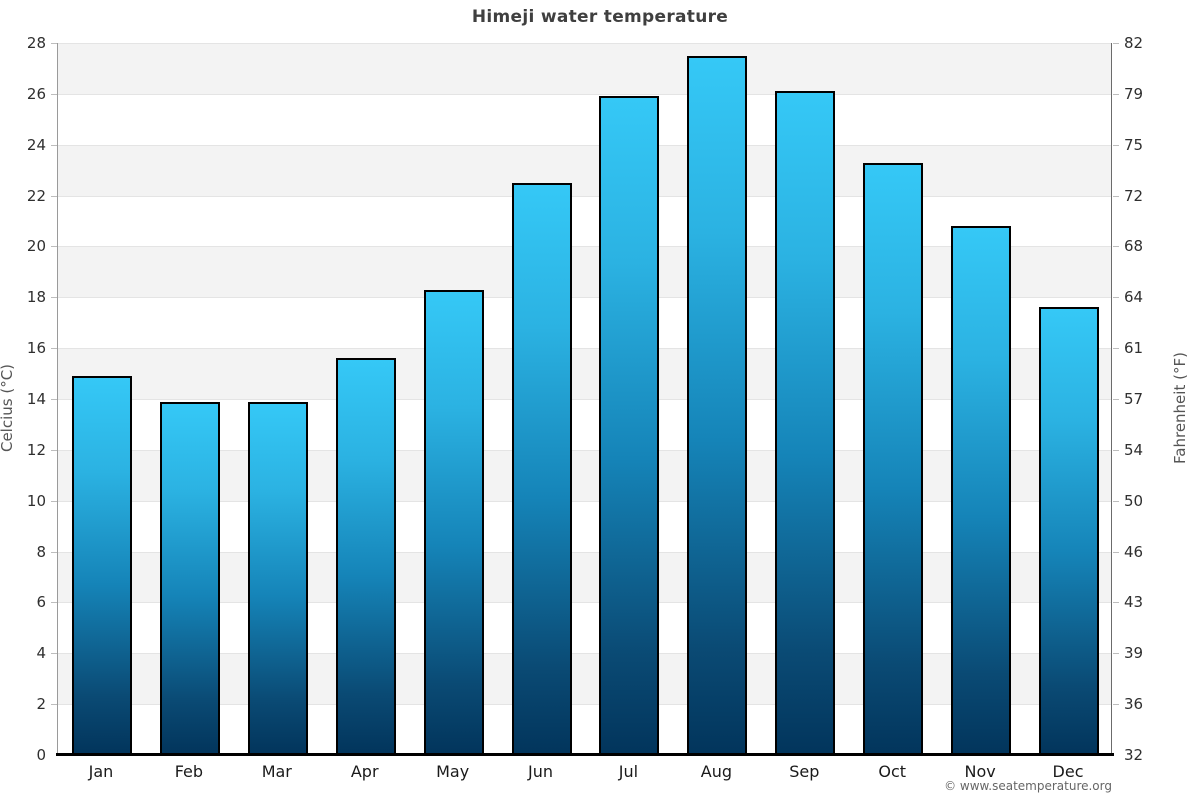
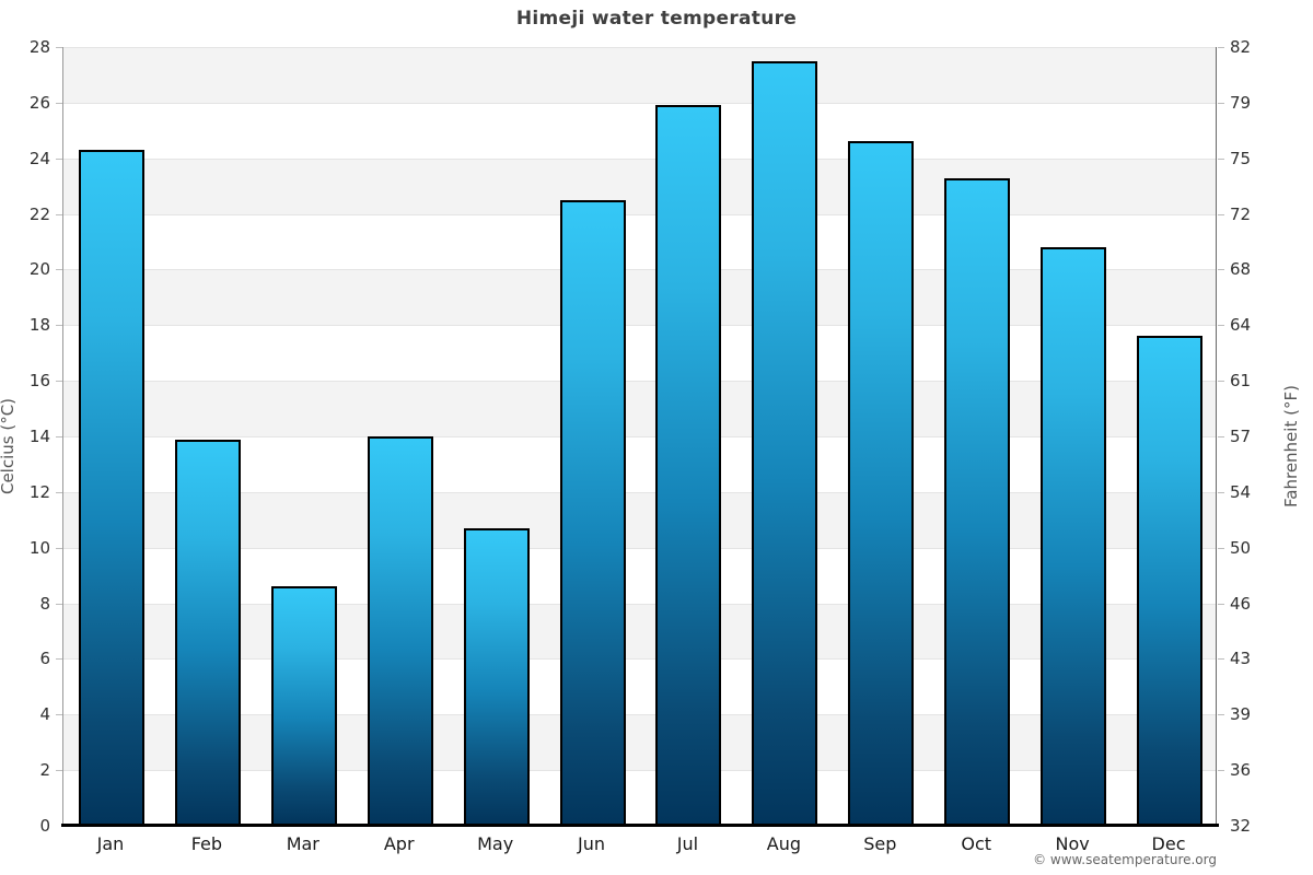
Jan: 14.9 -> 24.3
Mar: 13.9 -> 8.6
Apr: 15.6 -> 14.0
May: 18.3 -> 10.7
Sep: 26.1 -> 24.6
